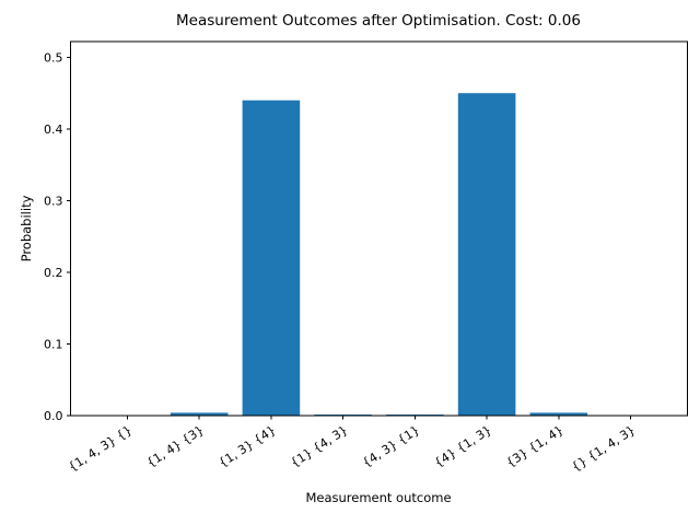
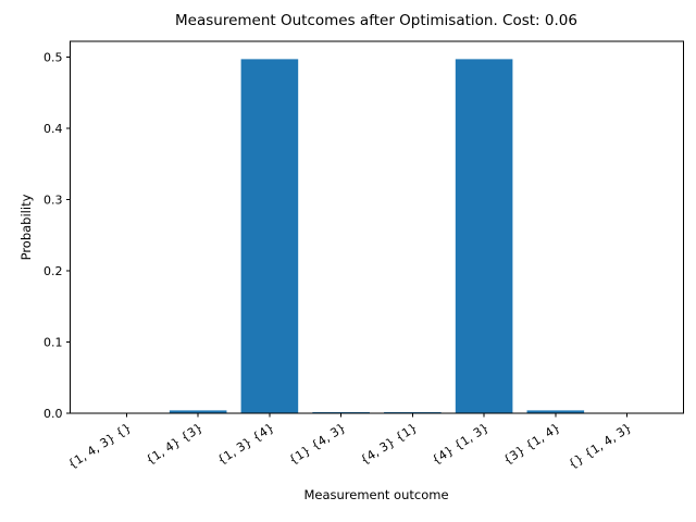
{1, 3} {4}: 0.44 -> 0.50
{4} {1, 3}: 0.45 -> 0.50
